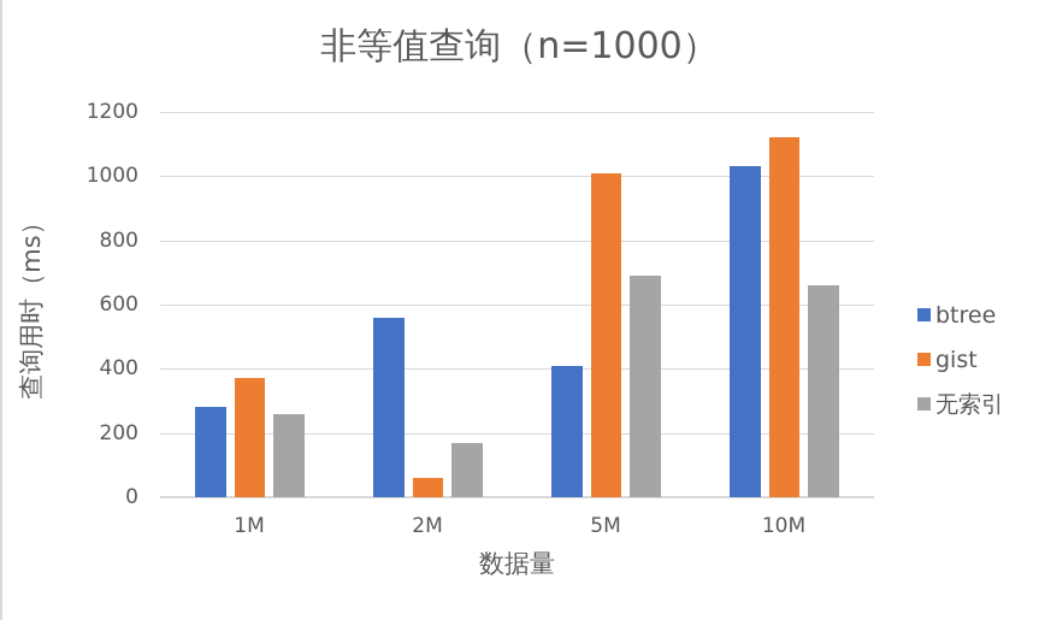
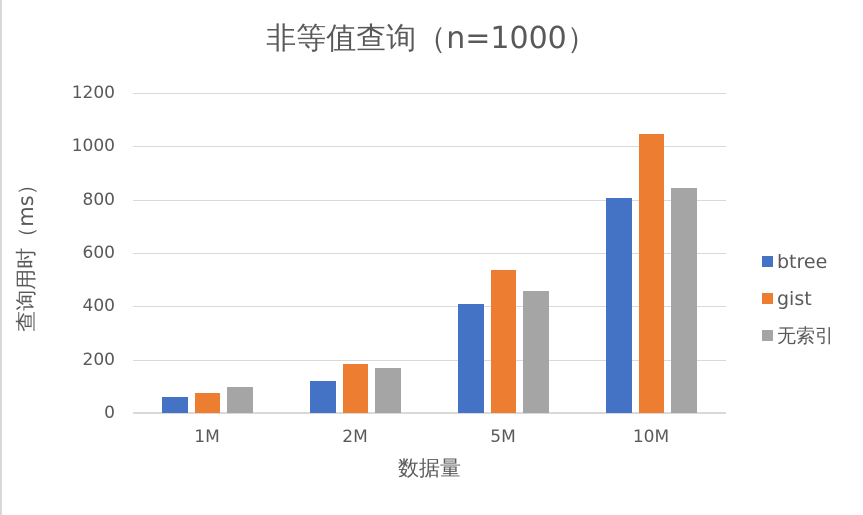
btree/1M: 280 -> 60
gist/1M: 370 -> 80
无索引/1M: 260 -> 100
btree/2M: 560 -> 120
gist/2M: 60 -> 180
gist/5M: 1010 -> 540
无索引/5M: 690 -> 460
btree/10M: 1030 -> 810
gist/10M: 1120 -> 1040
无索引/10M: 660 -> 840
